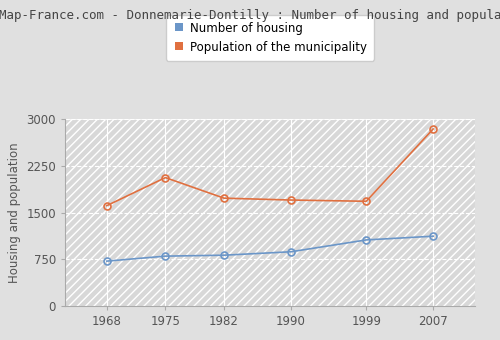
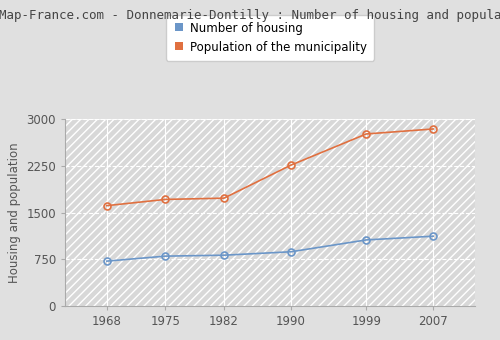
Population of the municipality/1975: 2060 -> 1710
Population of the municipality/1990: 1700 -> 2260
Population of the municipality/1999: 1680 -> 2760
